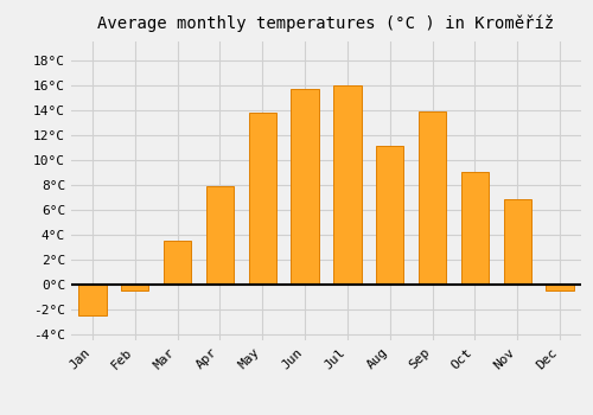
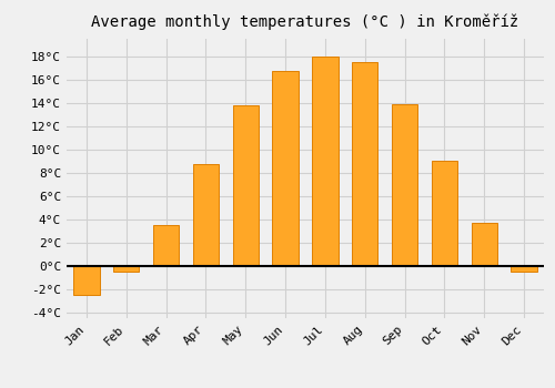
Apr: 7.9°C -> 8.7°C
Jun: 15.7°C -> 16.7°C
Jul: 16.0°C -> 18.0°C
Aug: 11.1°C -> 17.5°C
Nov: 6.8°C -> 3.7°C
